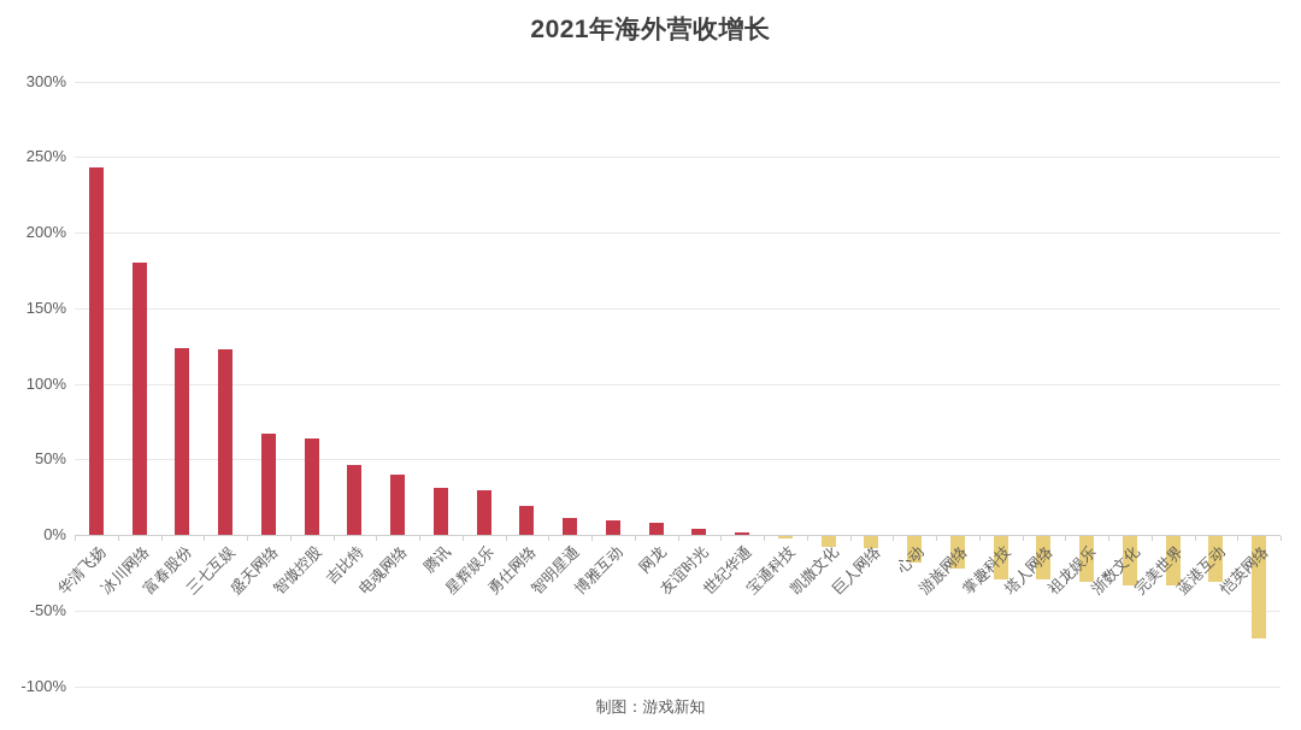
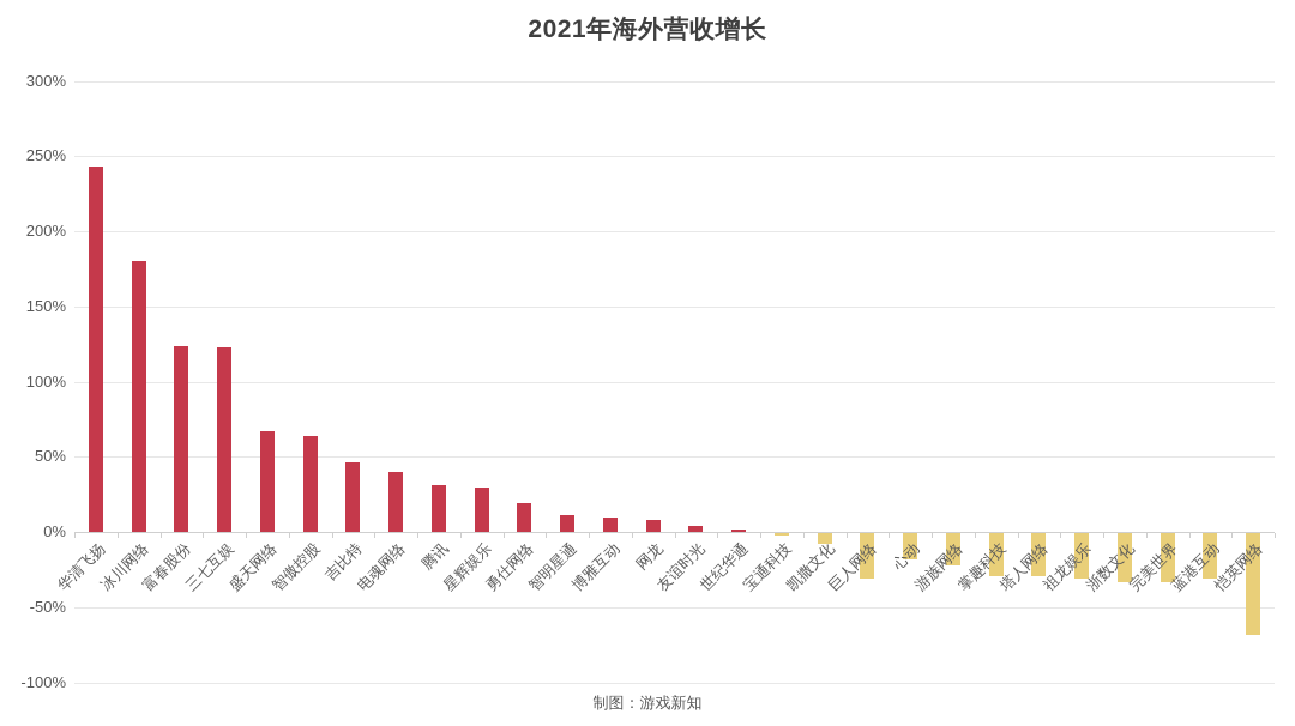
巨人网络: -9% -> -31%
